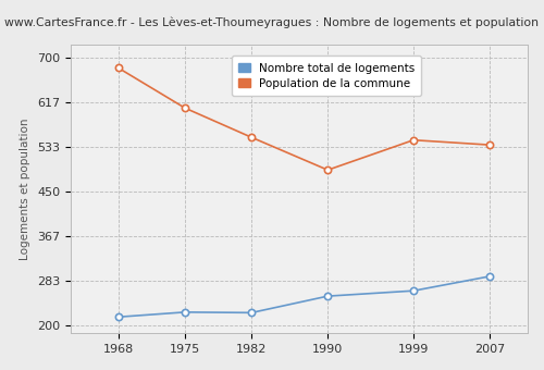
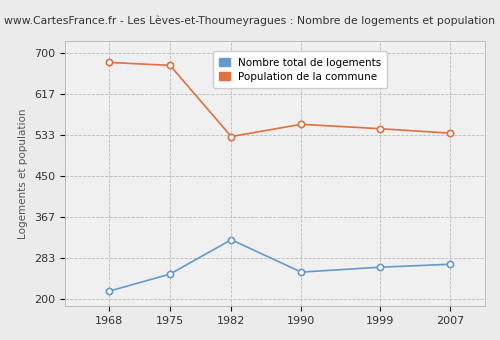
Nombre total de logements/1975: 224 -> 250
Population de la commune/1975: 606 -> 675
Nombre total de logements/1982: 223 -> 320
Population de la commune/1982: 551 -> 530
Population de la commune/1990: 490 -> 555
Nombre total de logements/2007: 291 -> 270
